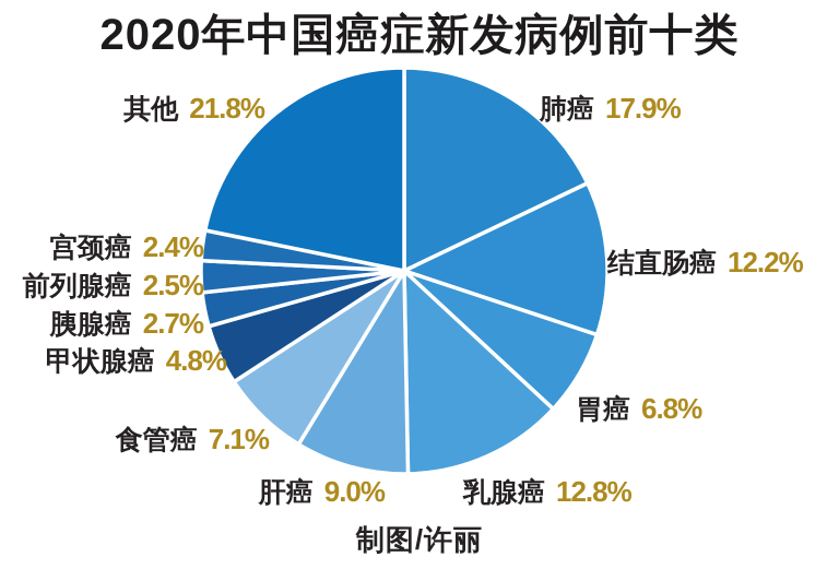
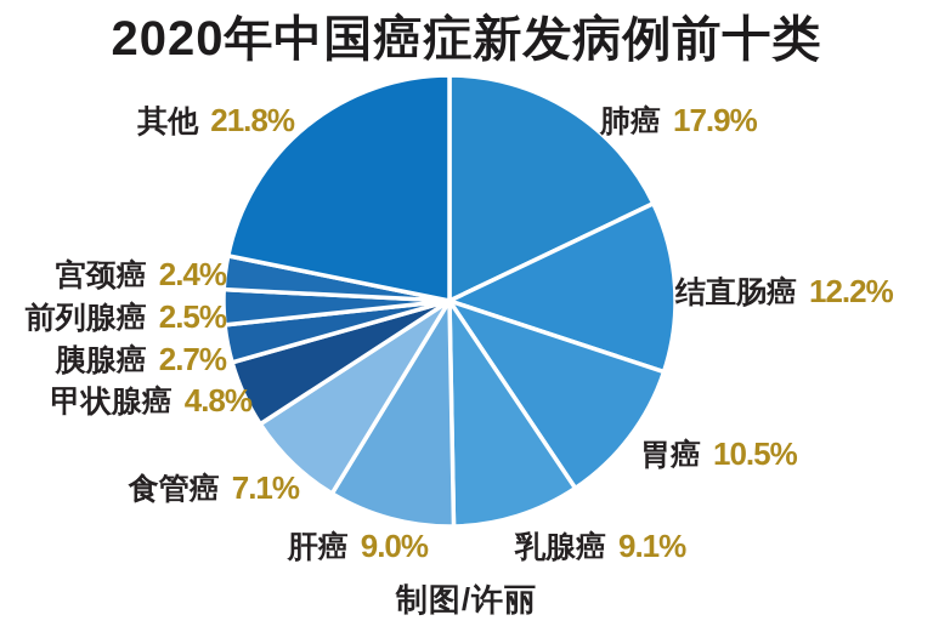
胃癌: 6.8% -> 10.5%
乳腺癌: 12.8% -> 9.1%
